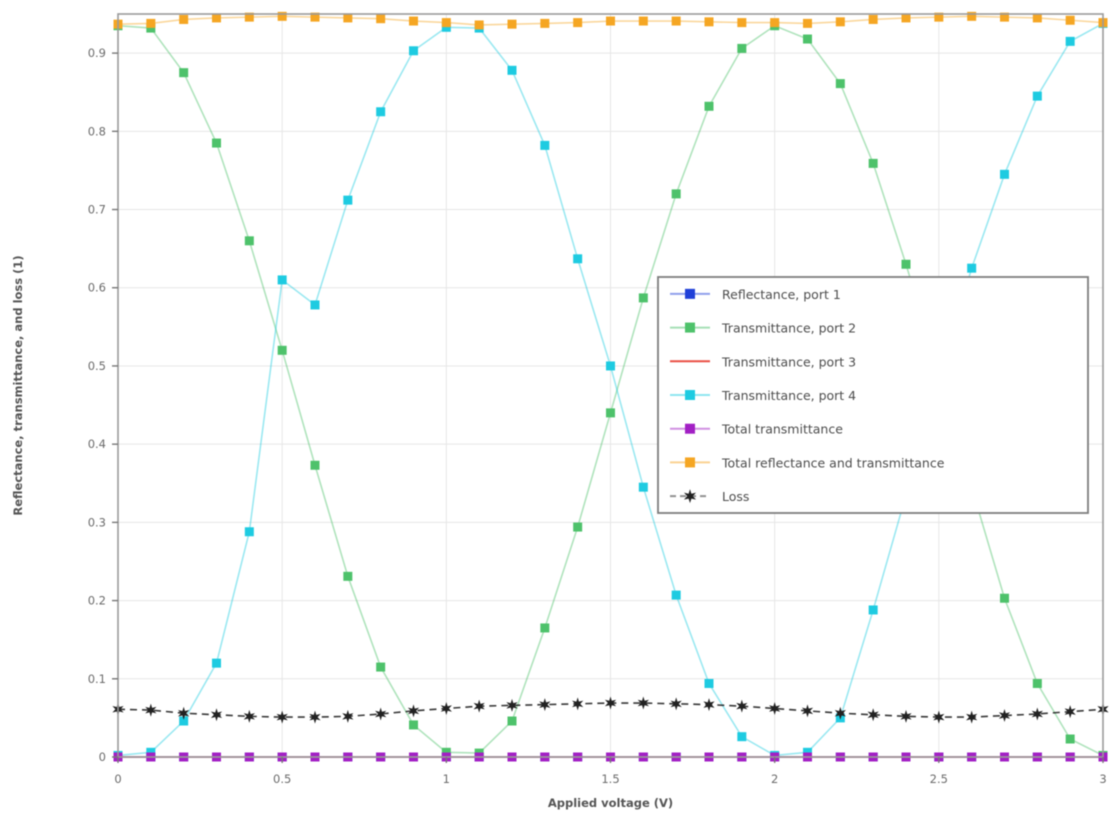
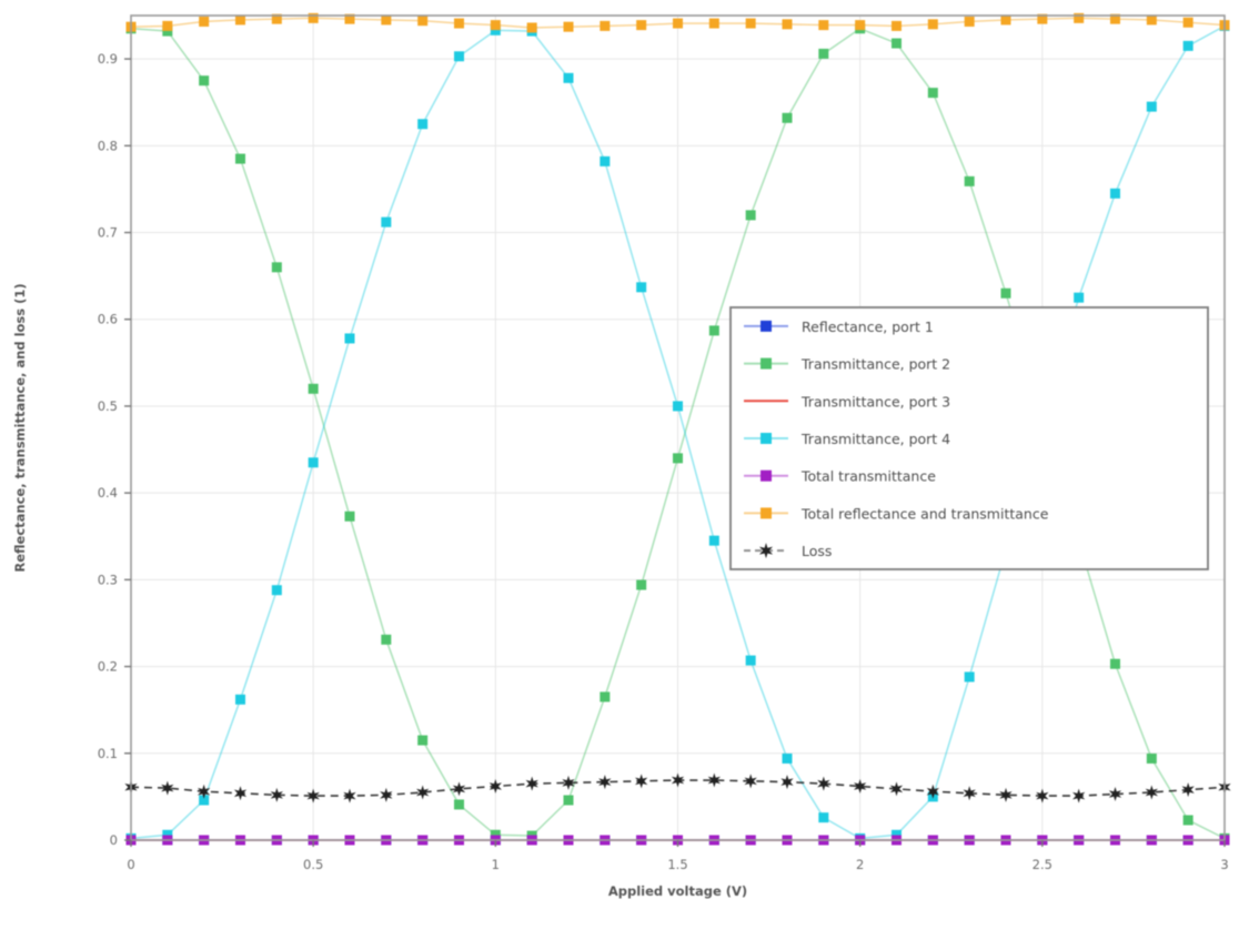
Transmittance, port 4/0.3: 0,12 -> 0,16
Transmittance, port 4/0.5: 0,61 -> 0,43
